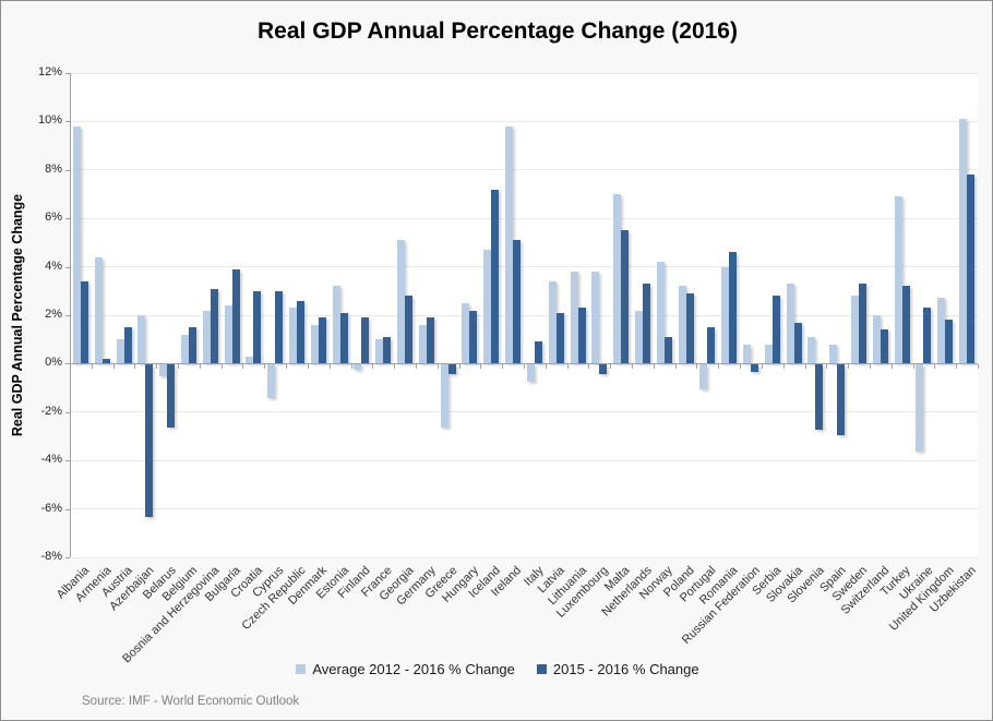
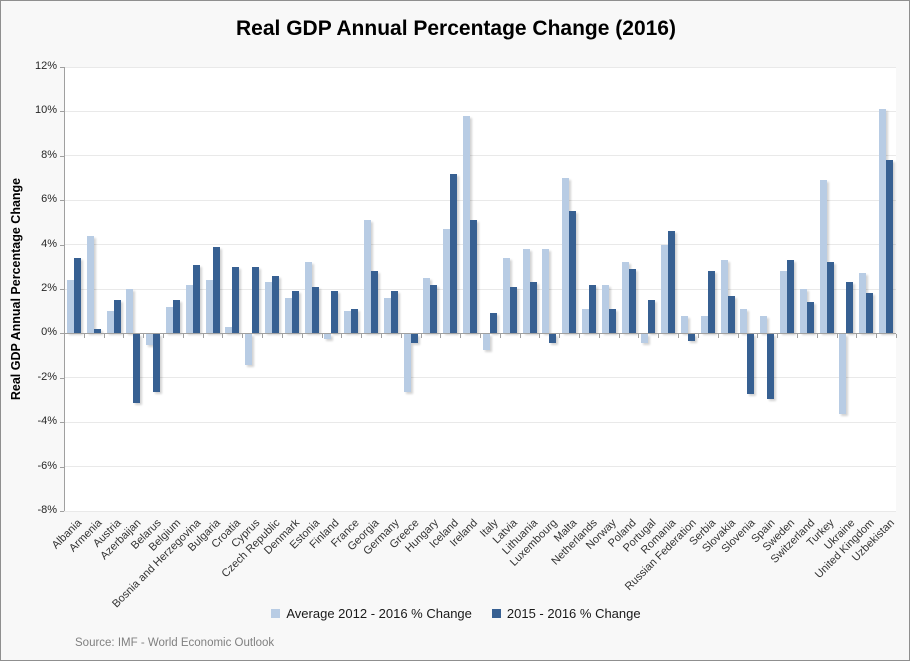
Average 2012 - 2016 % Change/Albania: 9.8% -> 2.4%
2015 - 2016 % Change/Azerbaijan: -6.3% -> -3.1%
Average 2012 - 2016 % Change/Netherlands: 2.2% -> 1.1%
2015 - 2016 % Change/Netherlands: 3.3% -> 2.2%
Average 2012 - 2016 % Change/Norway: 4.2% -> 2.2%
Average 2012 - 2016 % Change/Portugal: -1.0% -> -0.4%
